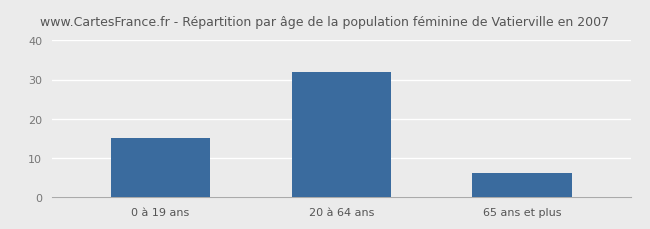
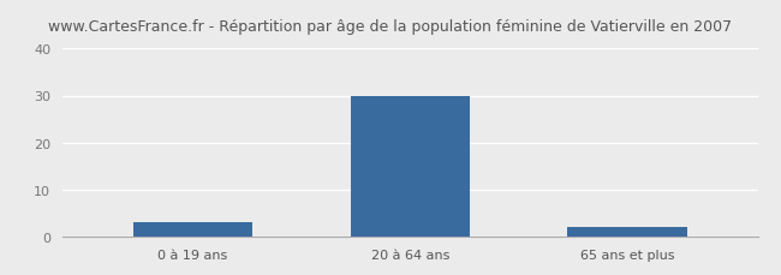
0 à 19 ans: 15 -> 3
20 à 64 ans: 32 -> 30
65 ans et plus: 6 -> 2
